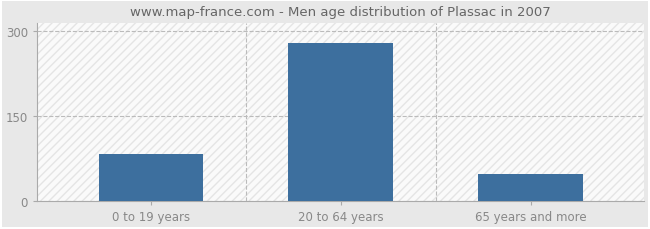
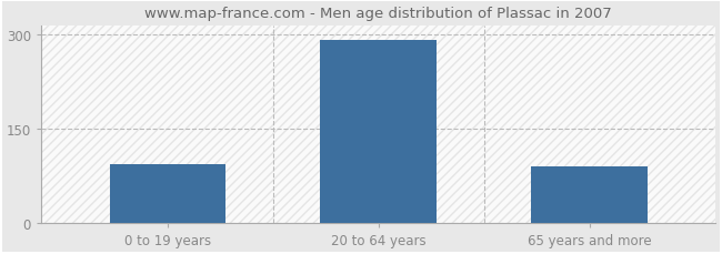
0 to 19 years: 84 -> 95
20 to 64 years: 280 -> 292
65 years and more: 48 -> 90
